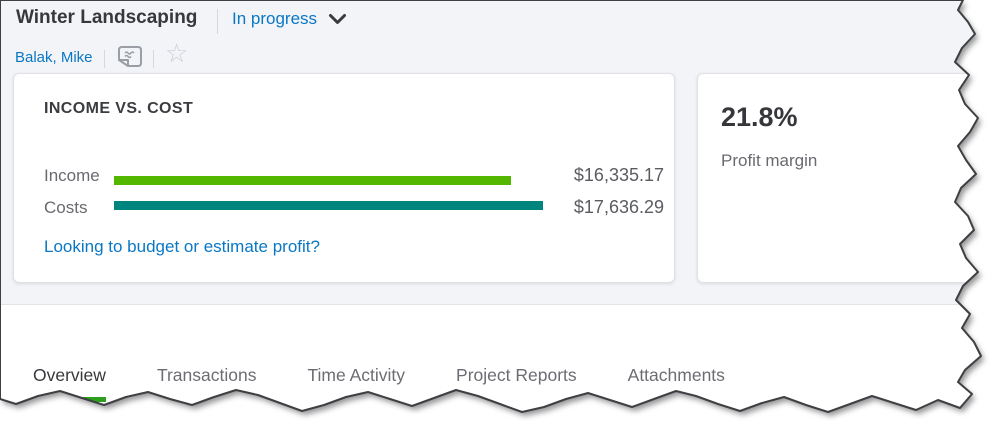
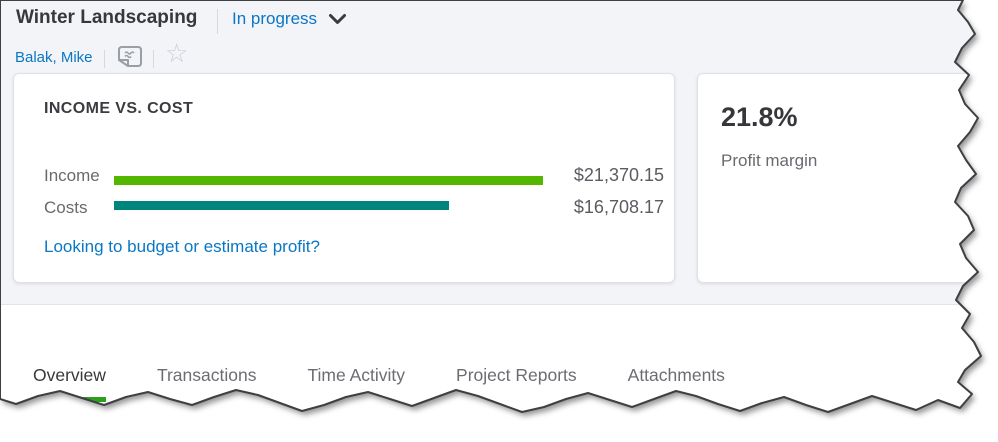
Income: $16,335.17 -> $21,370.15
Costs: $17,636.29 -> $16,708.17
